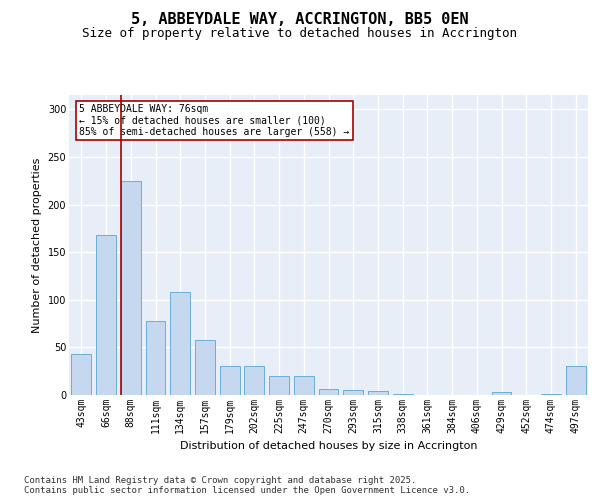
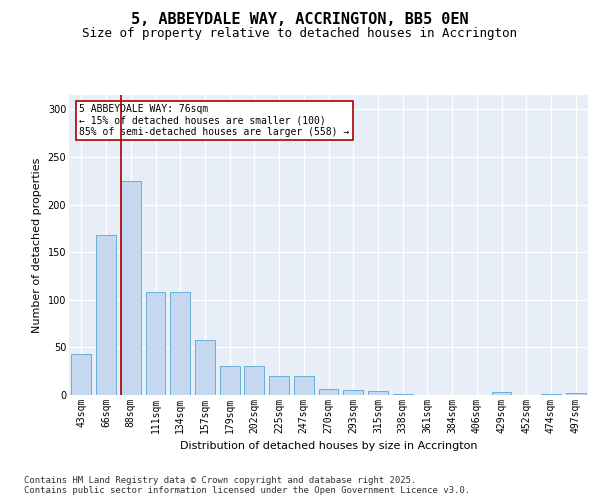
111sqm: 78 -> 108
497sqm: 30 -> 2
